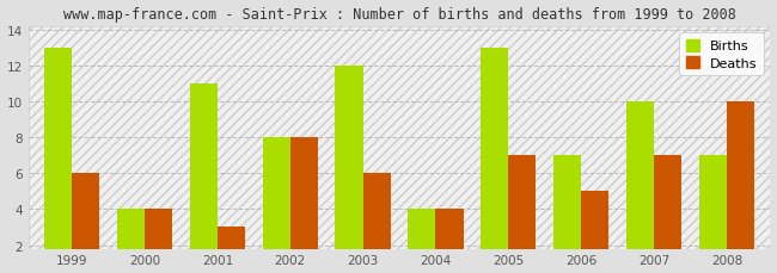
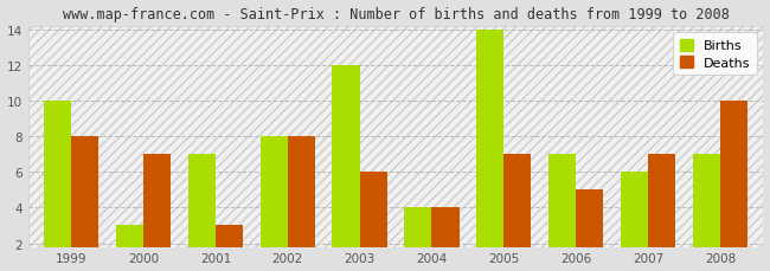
Births/1999: 13 -> 10
Deaths/1999: 6 -> 8
Births/2000: 4 -> 3
Deaths/2000: 4 -> 7
Births/2001: 11 -> 7
Births/2005: 13 -> 14
Births/2007: 10 -> 6
